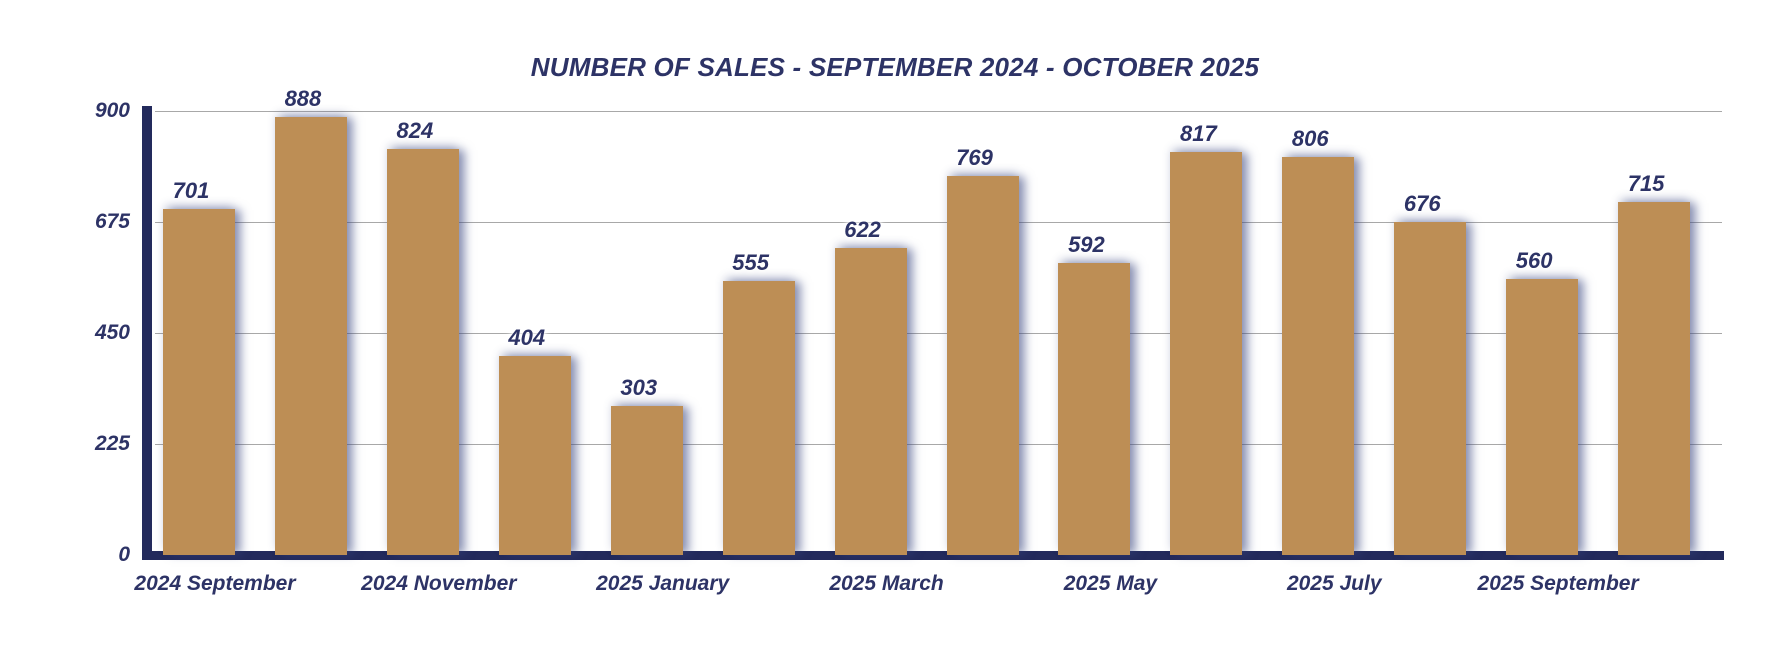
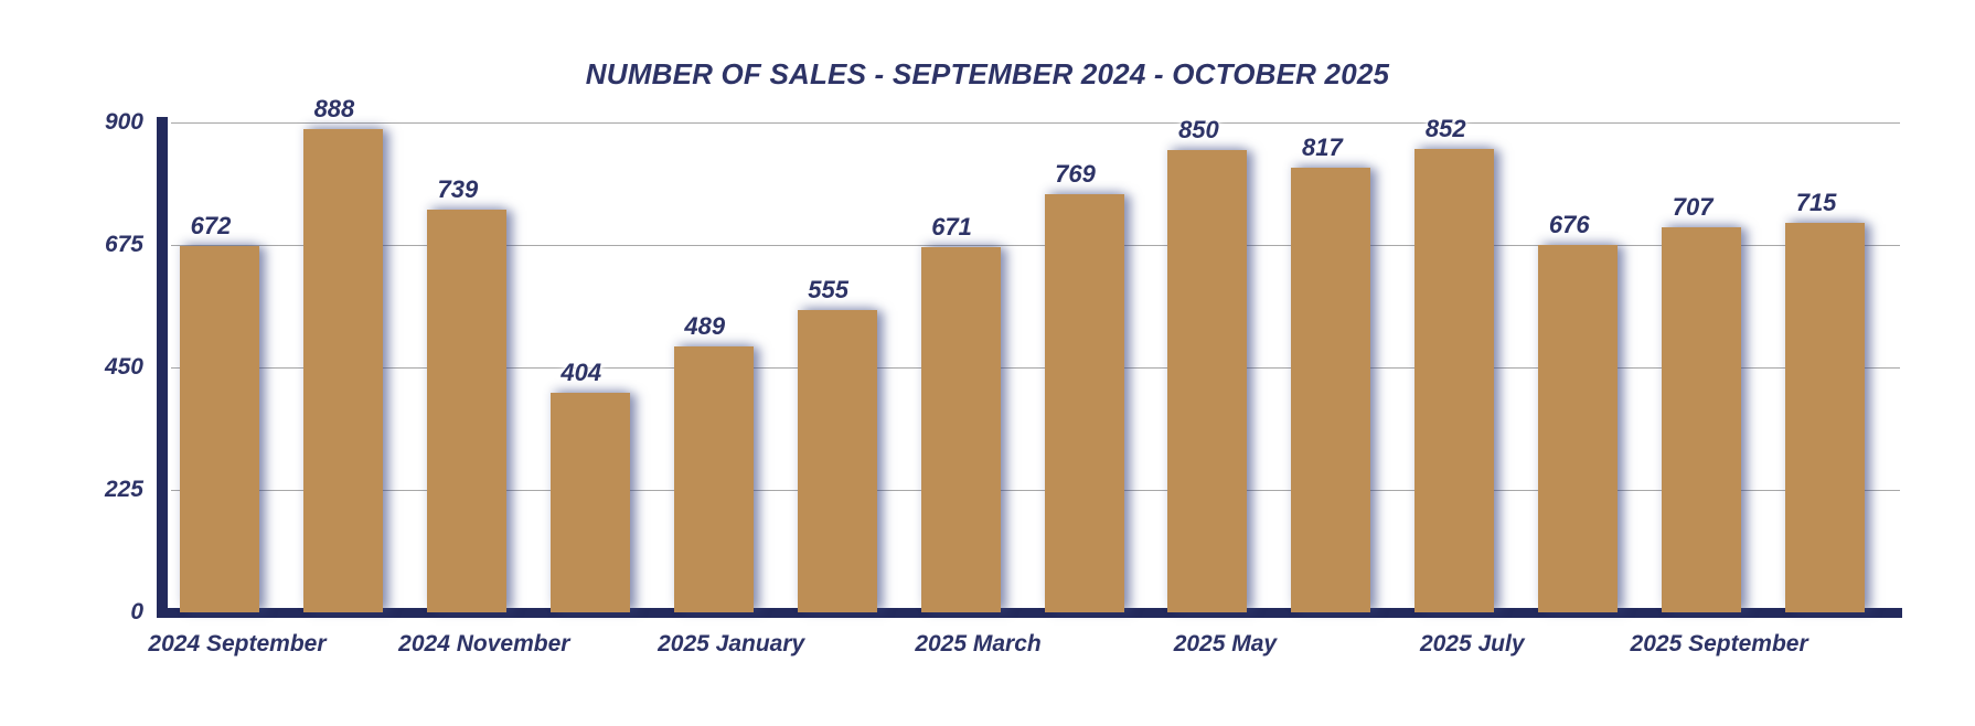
2024 September: 701 -> 672
2024 November: 824 -> 739
2025 January: 303 -> 489
2025 March: 622 -> 671
2025 May: 592 -> 850
2025 July: 806 -> 852
2025 September: 560 -> 707
